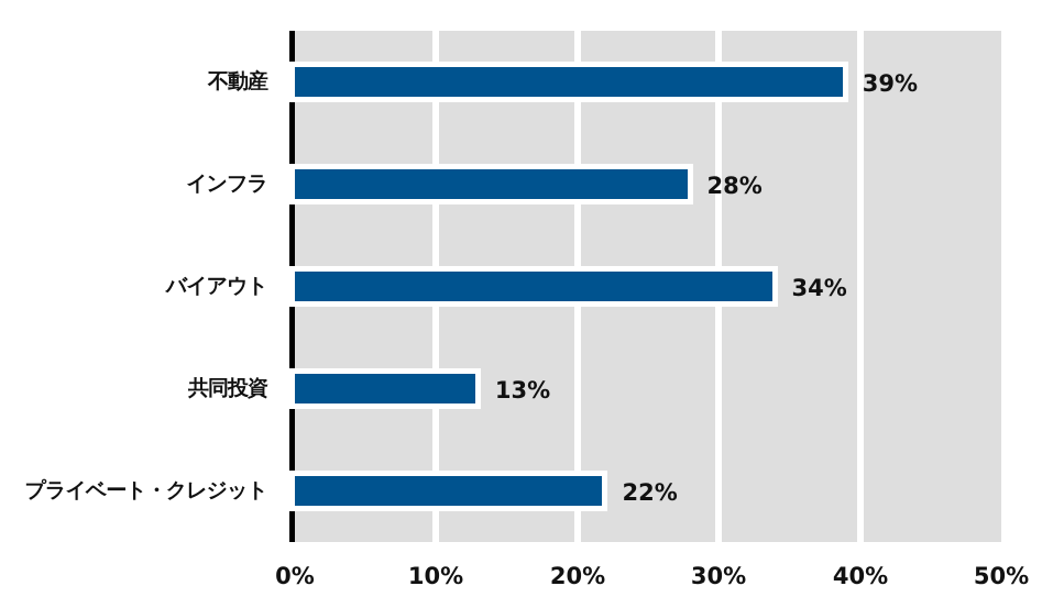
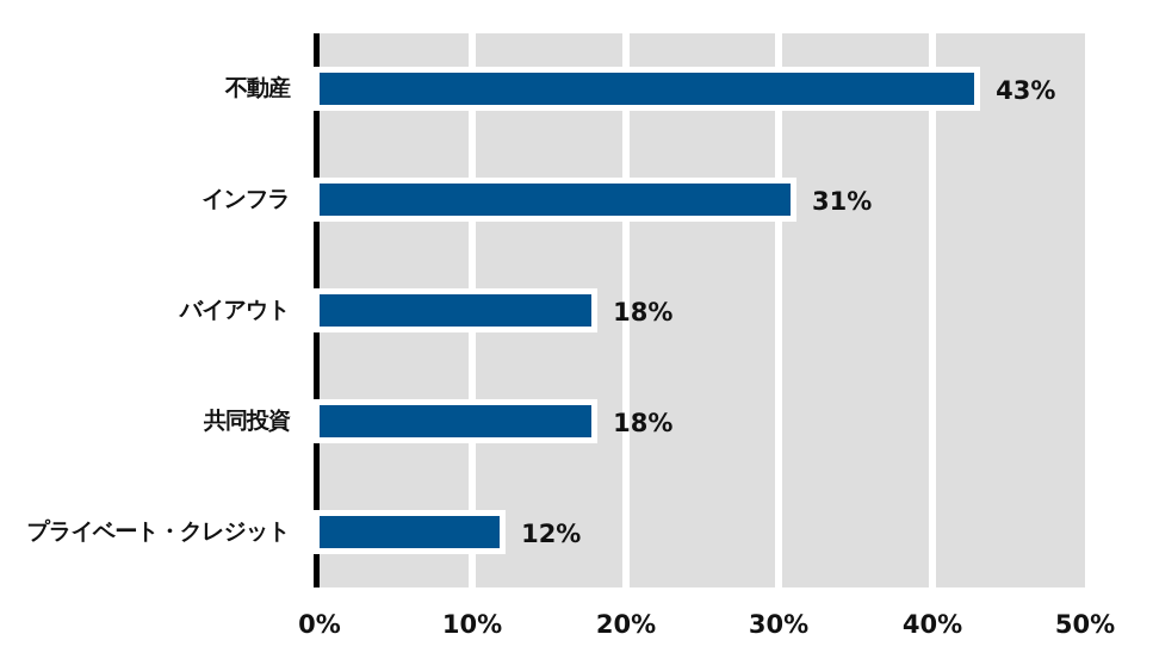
不動産: 39% -> 43%
インフラ: 28% -> 31%
バイアウト: 34% -> 18%
共同投資: 13% -> 18%
プライベート・クレジット: 22% -> 12%
